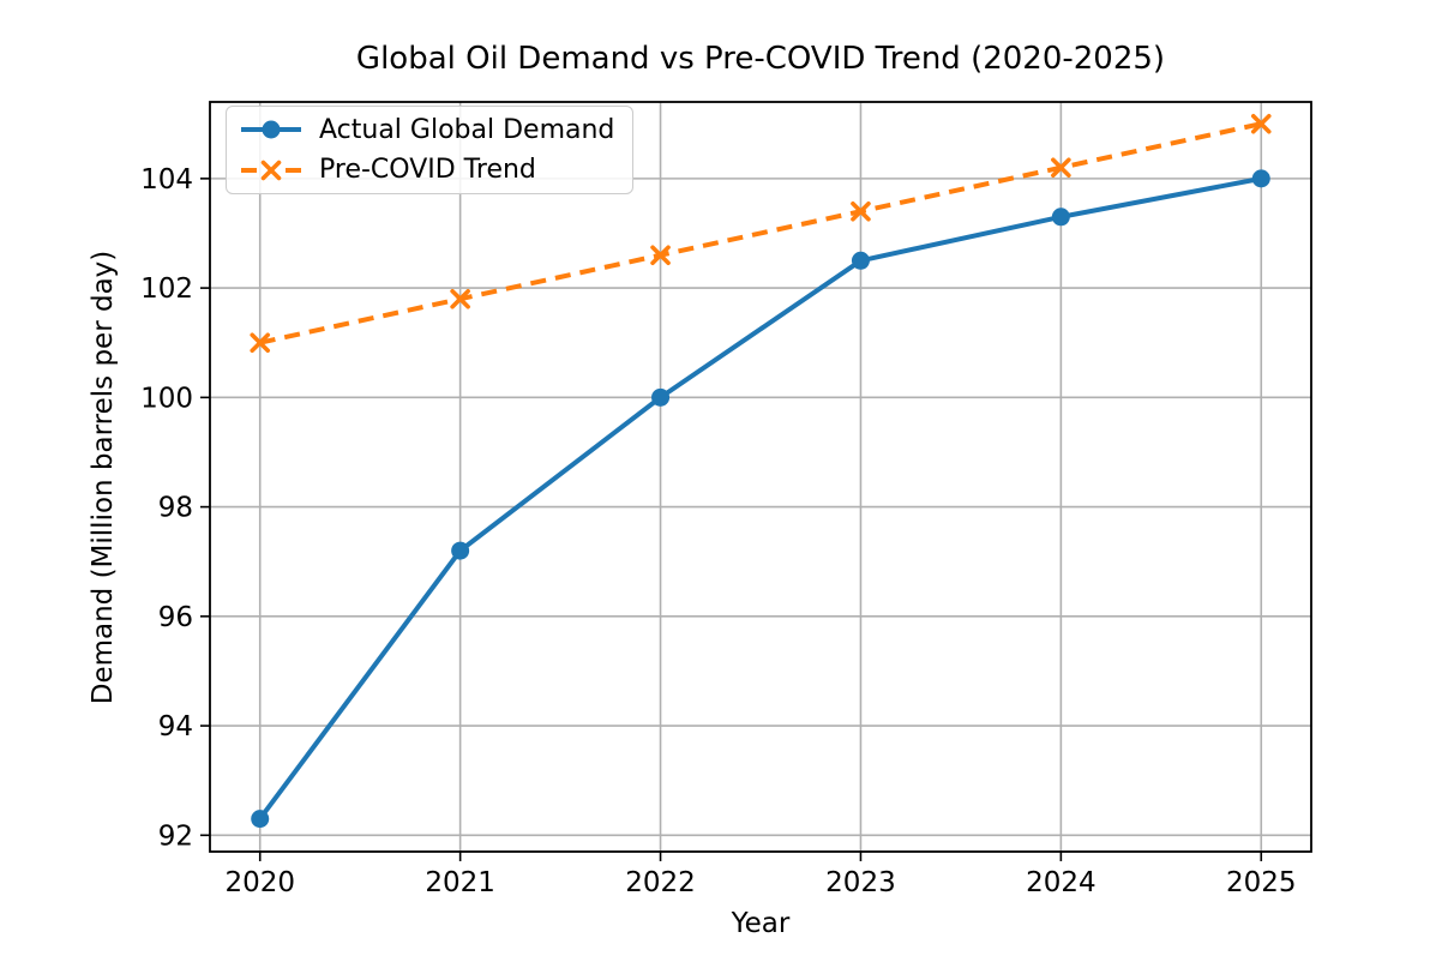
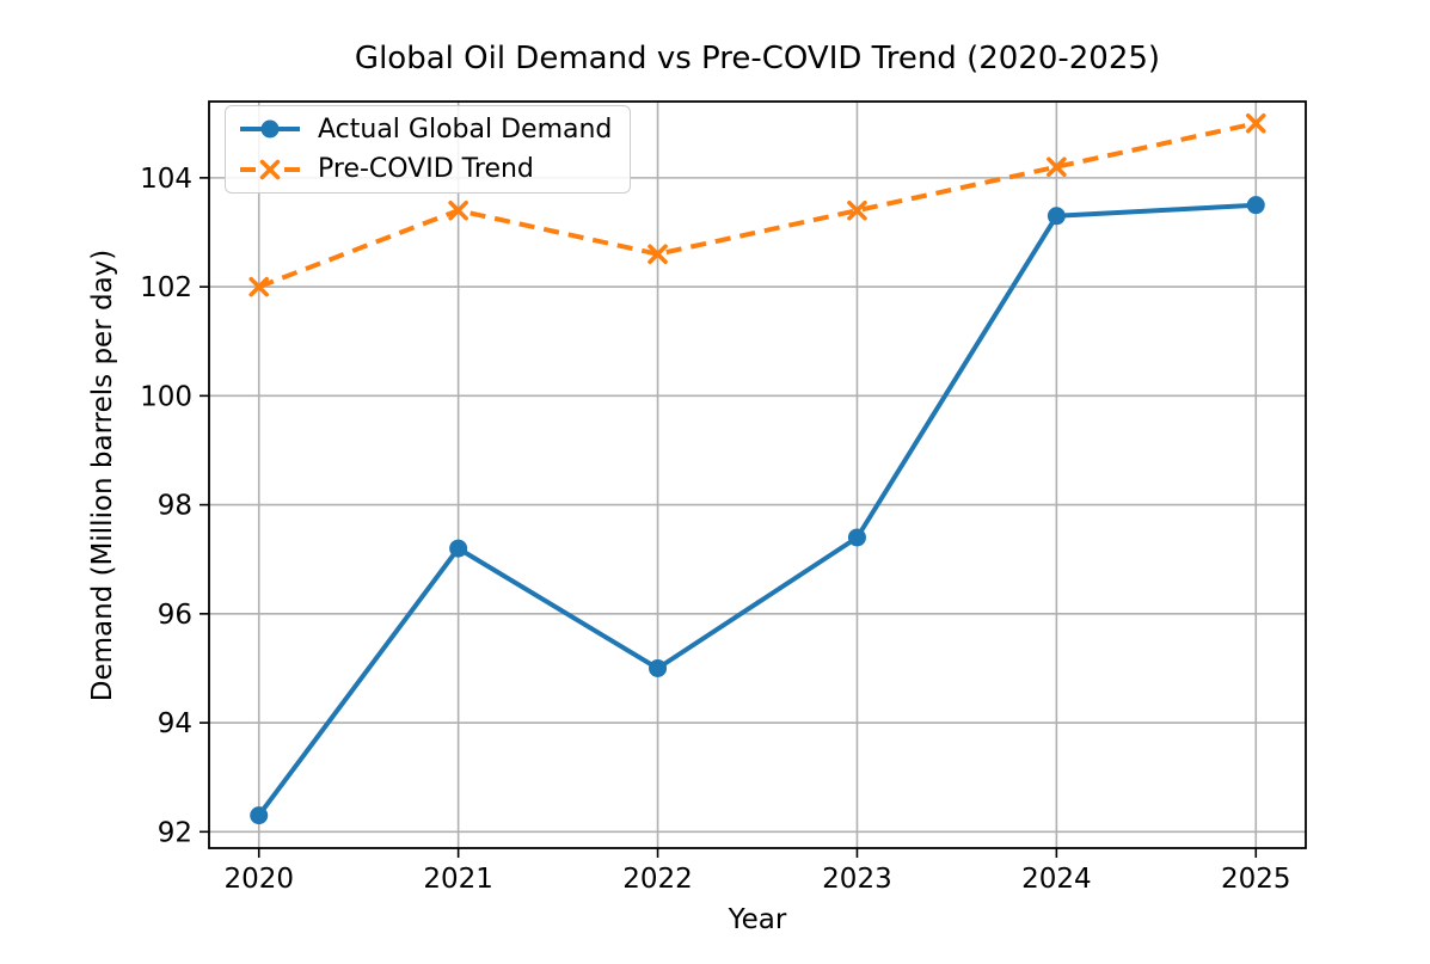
Pre-COVID Trend/2020: 101.0 -> 102.0
Pre-COVID Trend/2021: 101.8 -> 103.4
Actual Global Demand/2022: 100.0 -> 95.0
Actual Global Demand/2023: 102.5 -> 97.4
Actual Global Demand/2025: 104.0 -> 103.5
